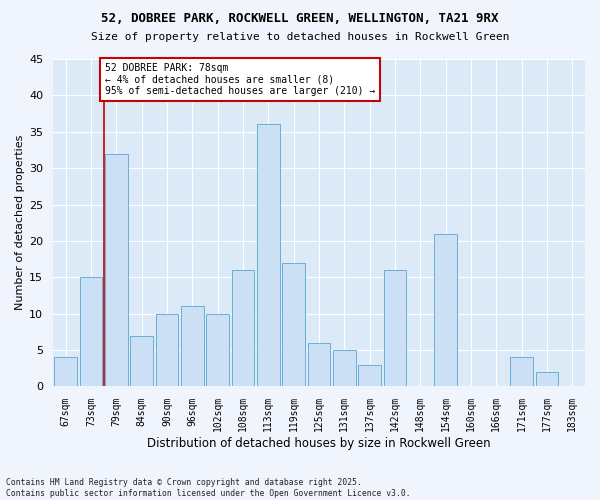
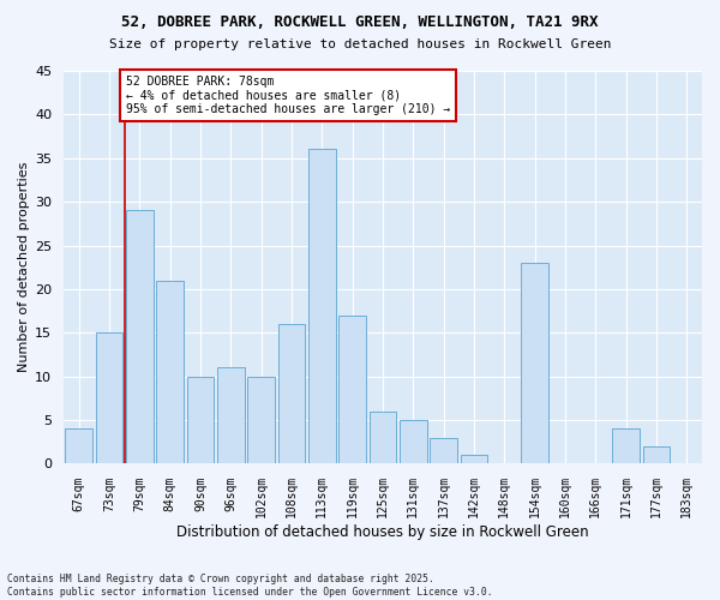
79sqm: 32 -> 29
84sqm: 7 -> 21
142sqm: 16 -> 1
154sqm: 21 -> 23
